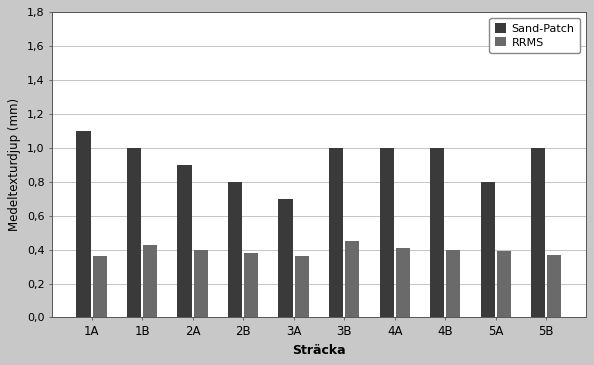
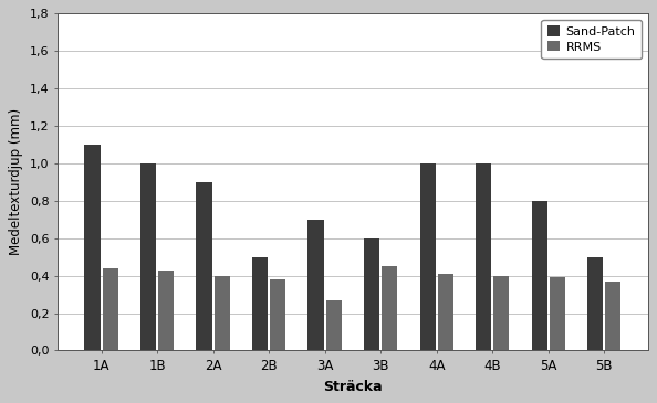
RRMS/1A: 0,36 -> 0,44
Sand-Patch/2B: 0,8 -> 0,5
RRMS/3A: 0,36 -> 0,27
Sand-Patch/3B: 1,0 -> 0,6
Sand-Patch/5B: 1,0 -> 0,5
